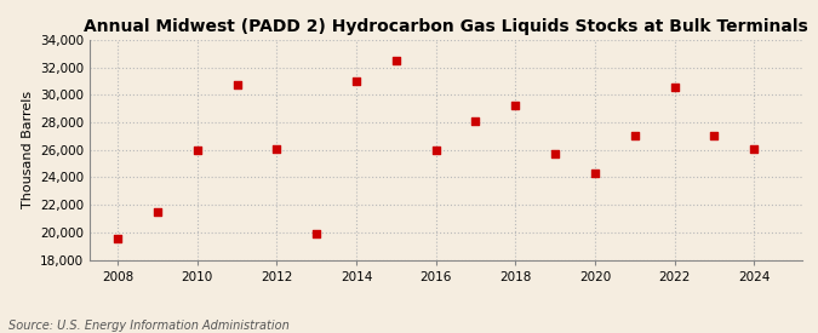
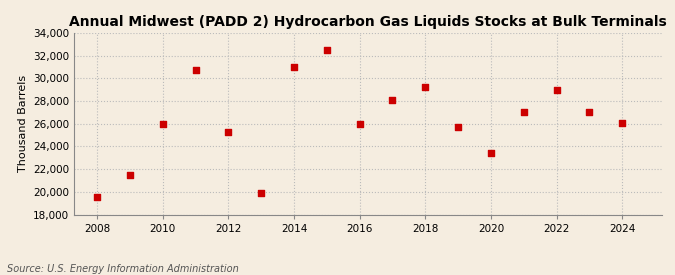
2012: 26,100 -> 25,300
2020: 24,300 -> 23,400
2022: 30,600 -> 29,000
